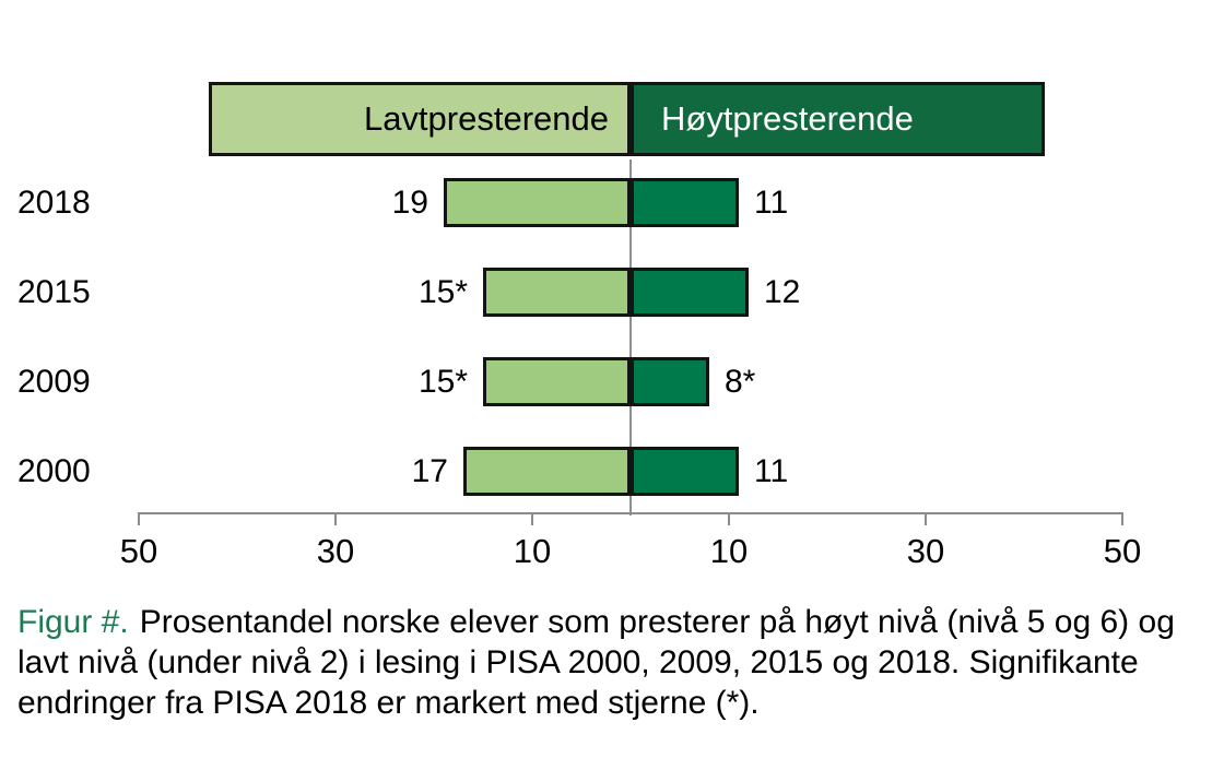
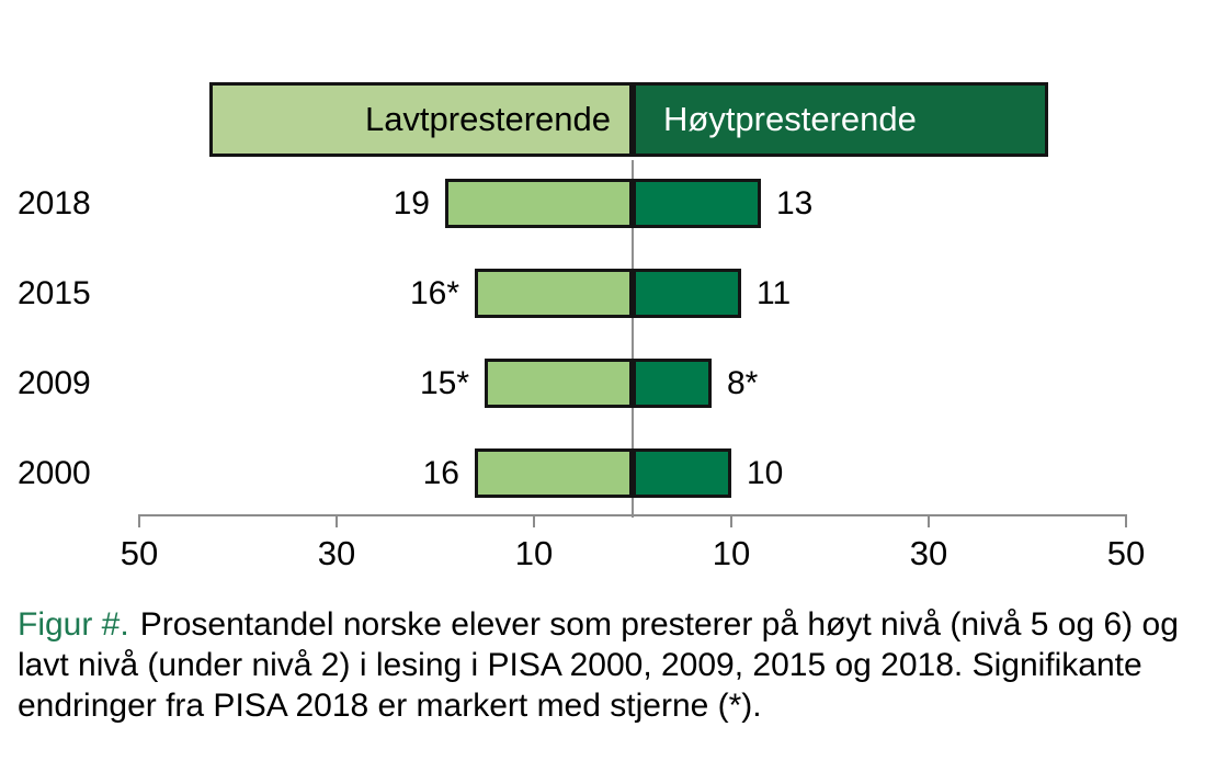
Høytpresterende/2018: 11 -> 13
Lavtpresterende/2015: 15 -> 16
Høytpresterende/2015: 12 -> 11
Lavtpresterende/2000: 17 -> 16
Høytpresterende/2000: 11 -> 10
